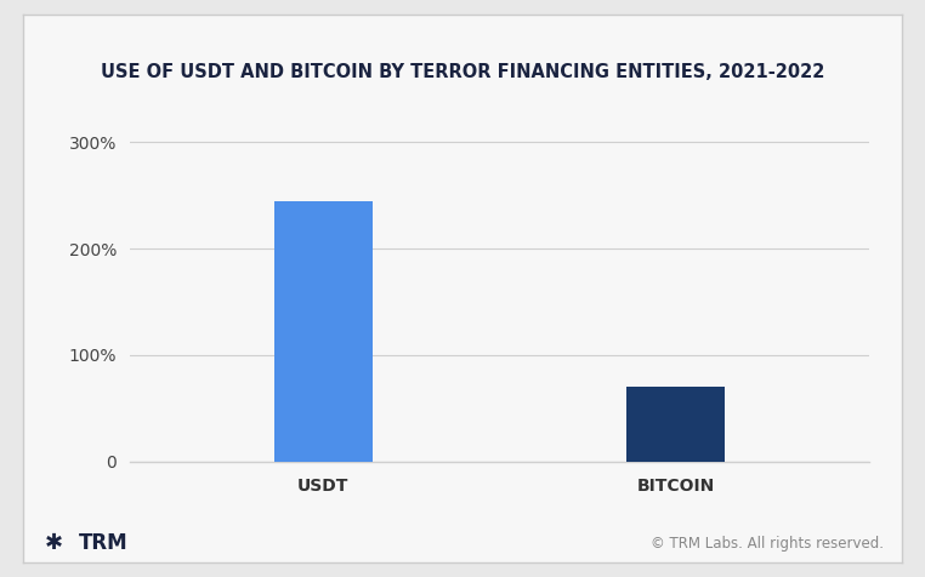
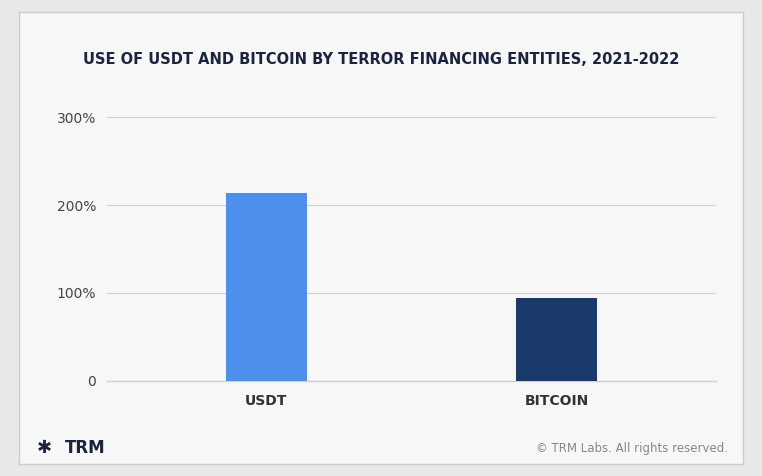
USDT: 245% -> 214%
BITCOIN: 70% -> 94%
